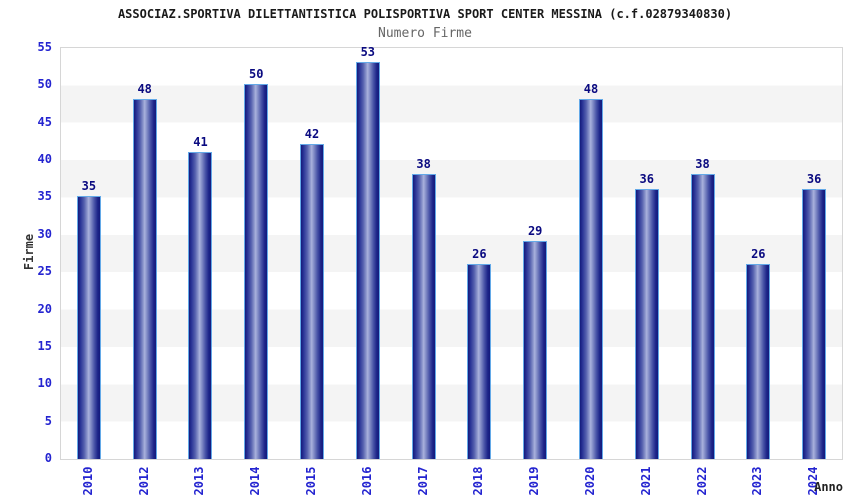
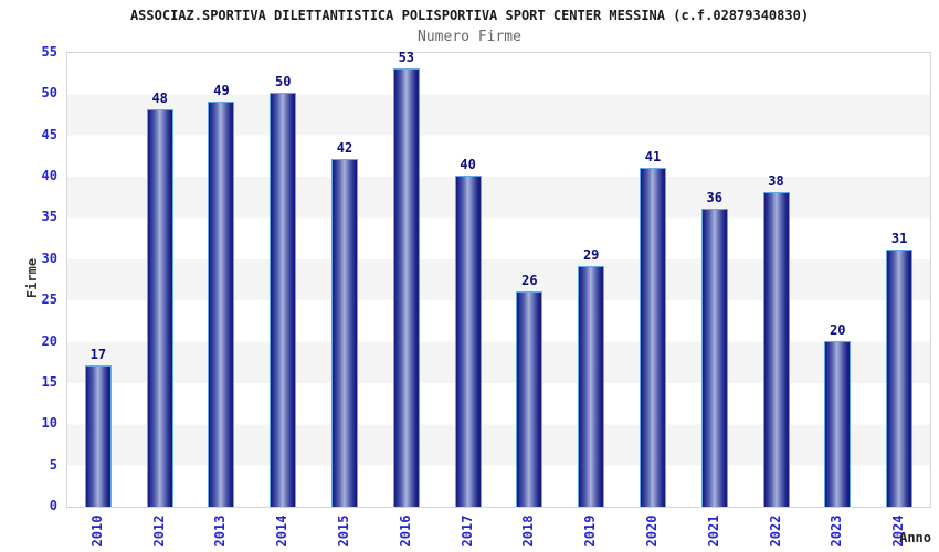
2010: 35 -> 17
2013: 41 -> 49
2017: 38 -> 40
2020: 48 -> 41
2023: 26 -> 20
2024: 36 -> 31
